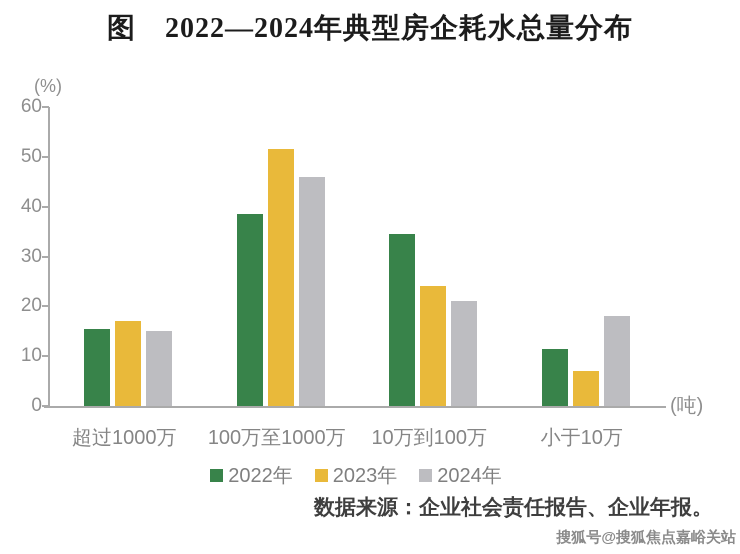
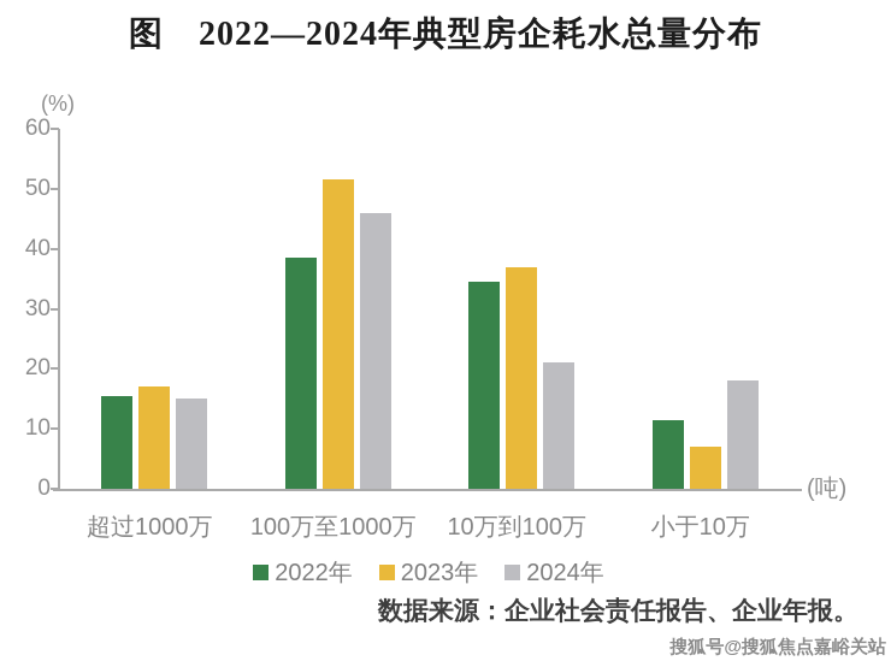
2023年/10万到100万: 24 -> 37
